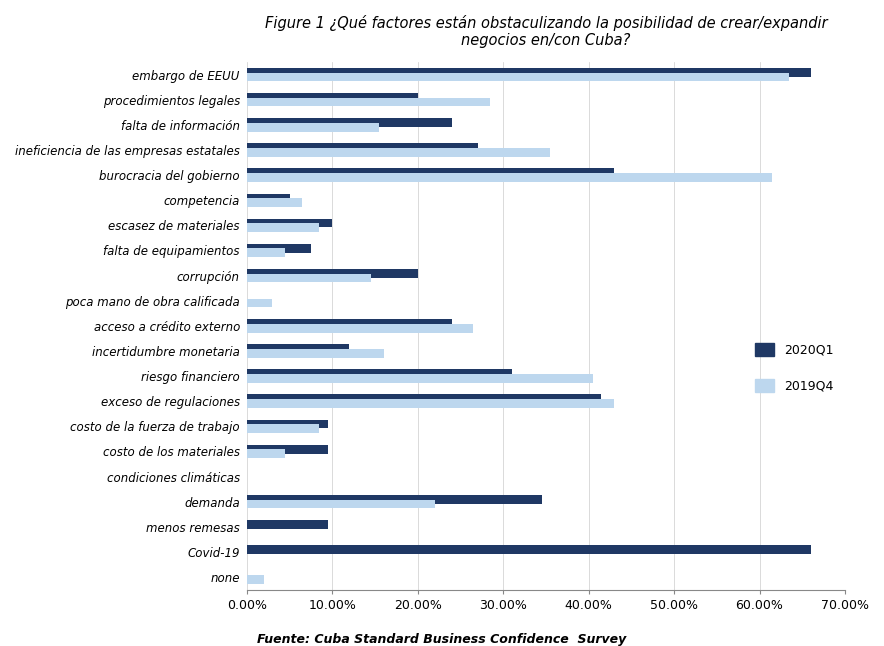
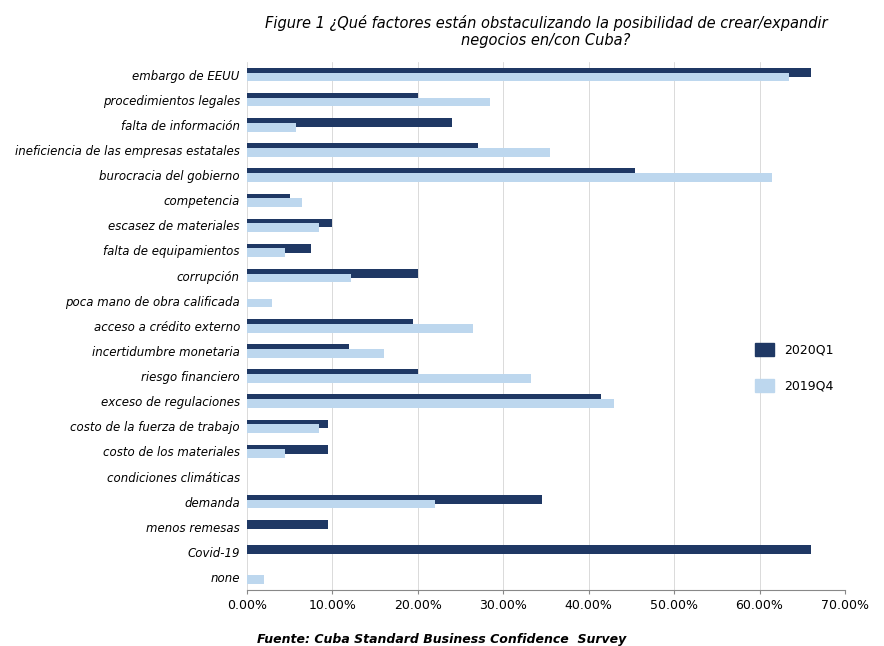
2019Q4/falta de información: 15.5% -> 5.8%
2020Q1/burocracia del gobierno: 43.0% -> 45.4%
2019Q4/corrupción: 14.5% -> 12.2%
2020Q1/acceso a crédito externo: 24.0% -> 19.4%
2020Q1/riesgo financiero: 31.0% -> 20.0%
2019Q4/riesgo financiero: 40.5% -> 33.2%
